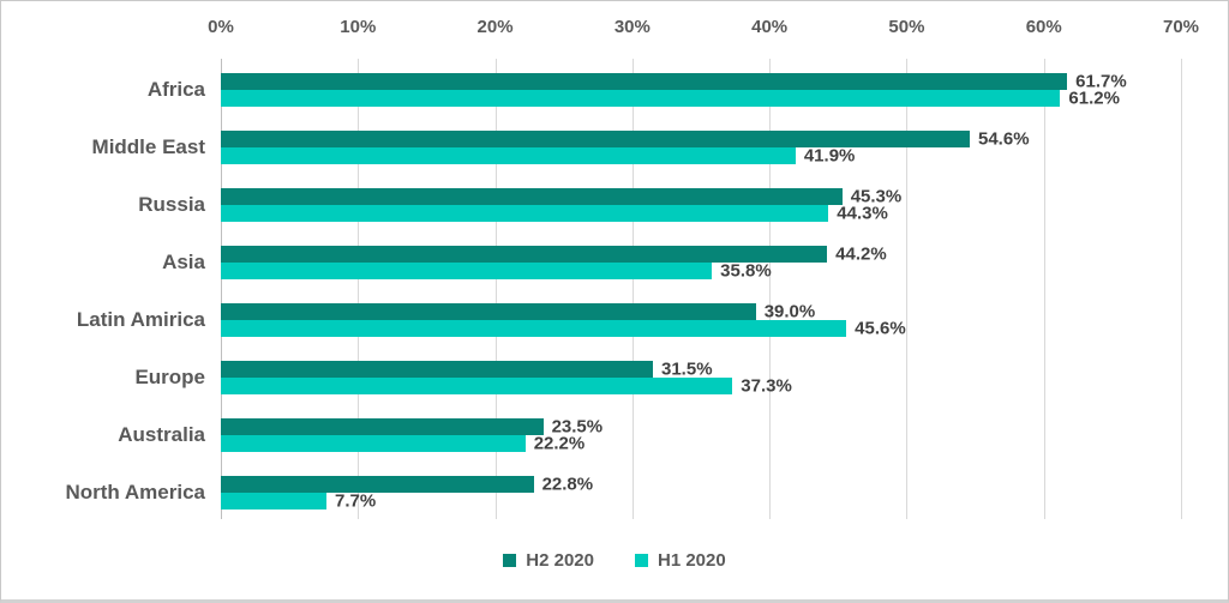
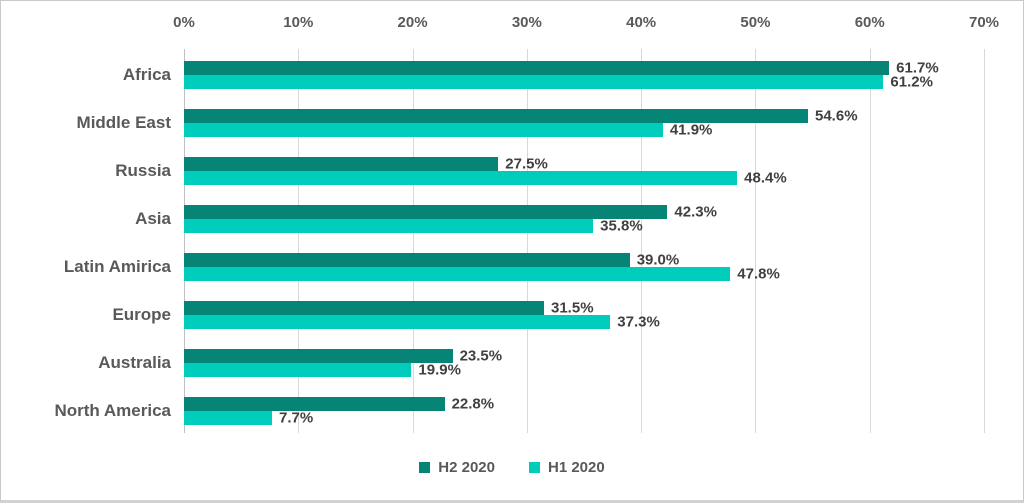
H2 2020/Russia: 45.3% -> 27.5%
H1 2020/Russia: 44.3% -> 48.4%
H2 2020/Asia: 44.2% -> 42.3%
H1 2020/Latin Amirica: 45.6% -> 47.8%
H1 2020/Australia: 22.2% -> 19.9%
